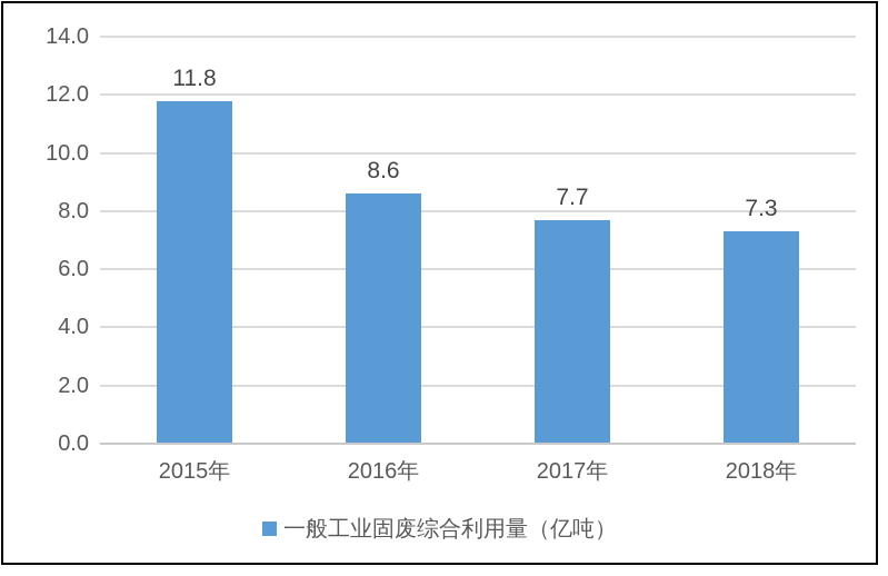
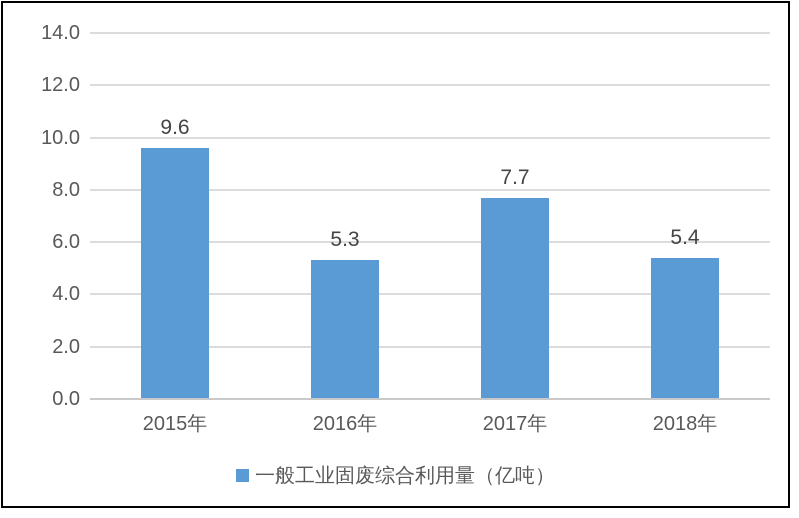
2015年: 11.8 -> 9.6
2016年: 8.6 -> 5.3
2018年: 7.3 -> 5.4
